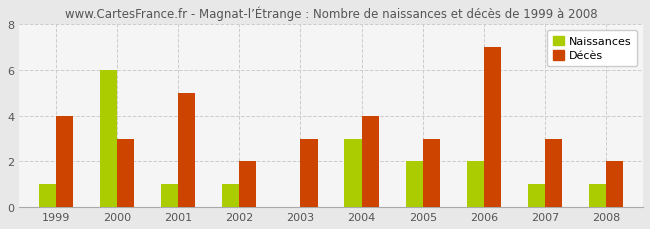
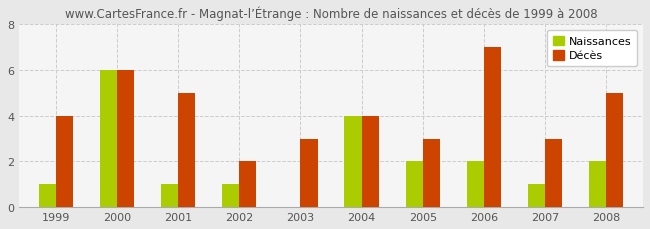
Décès/2000: 3 -> 6
Naissances/2004: 3 -> 4
Naissances/2008: 1 -> 2
Décès/2008: 2 -> 5
